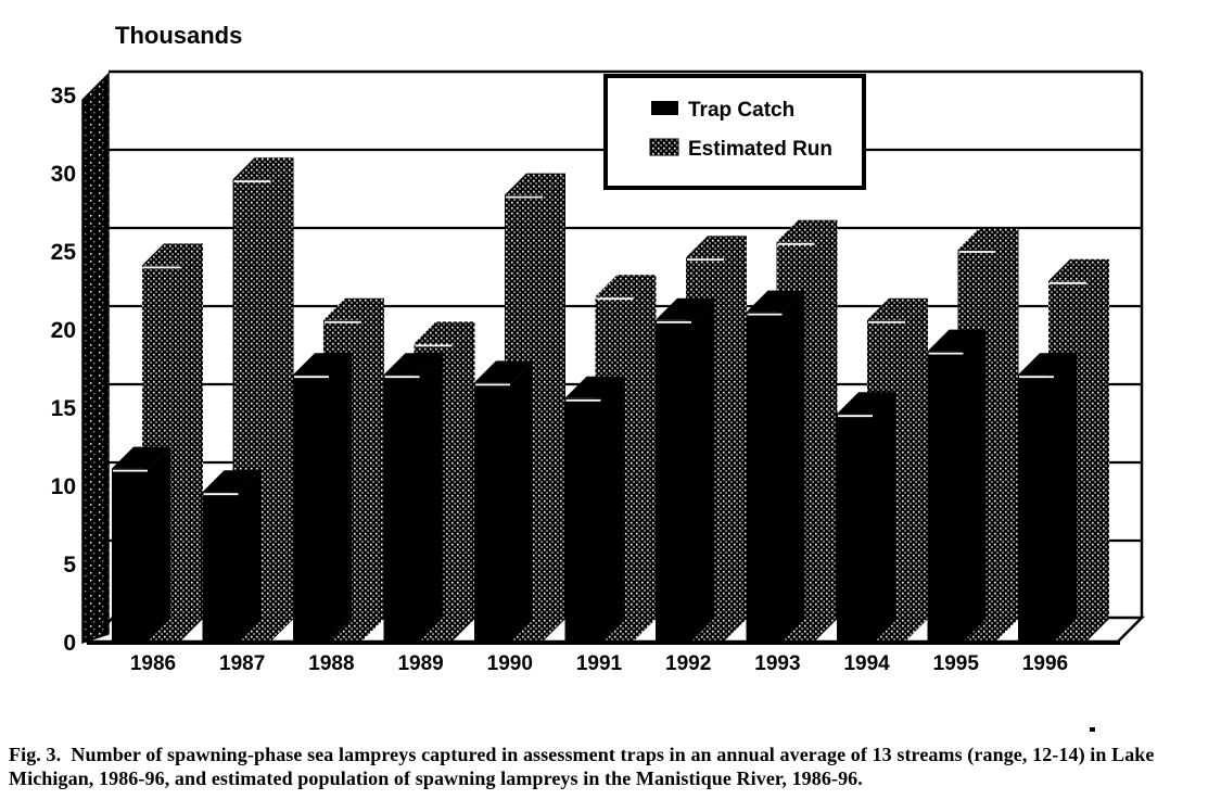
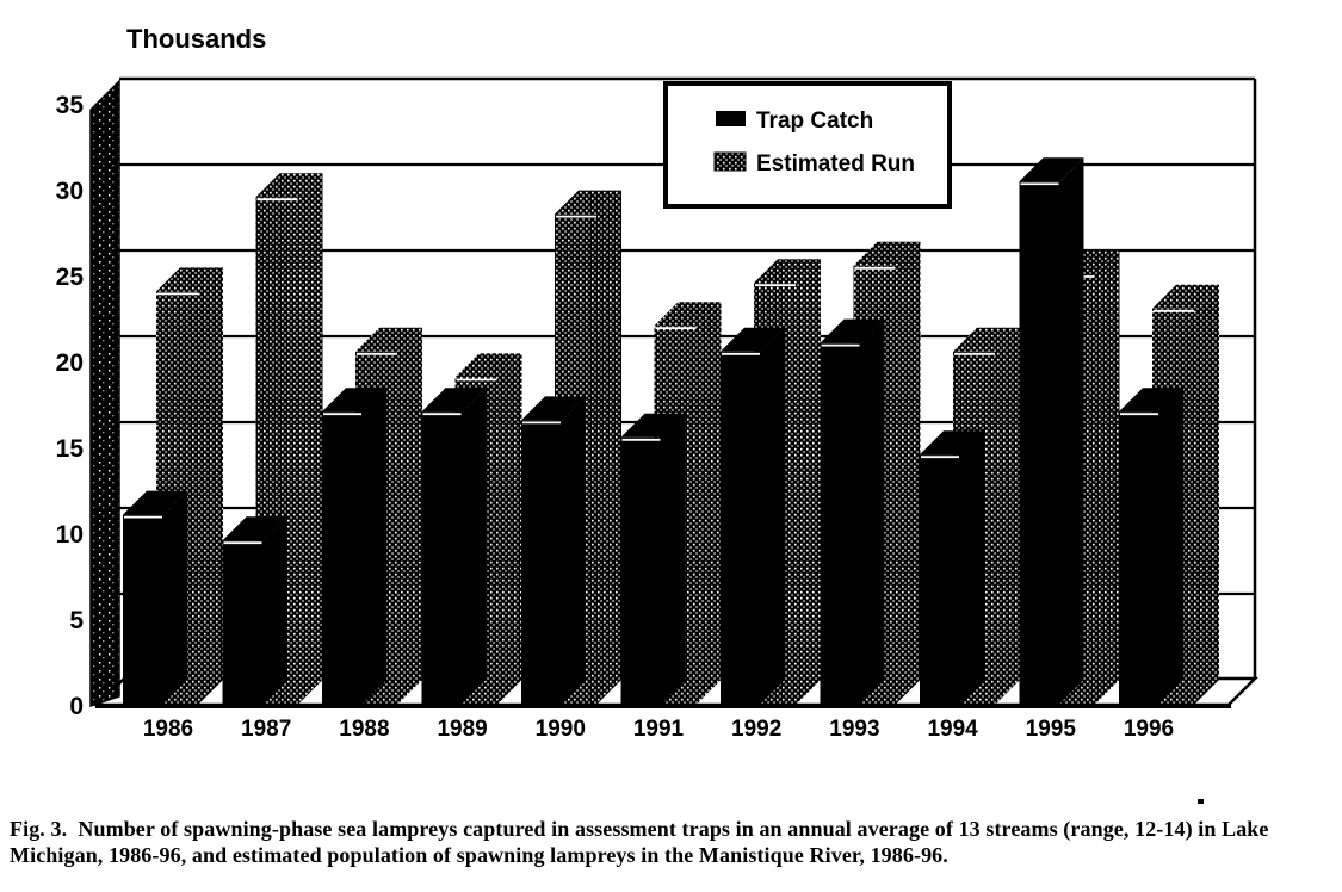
Trap Catch/1995: 18.5 -> 30.4
